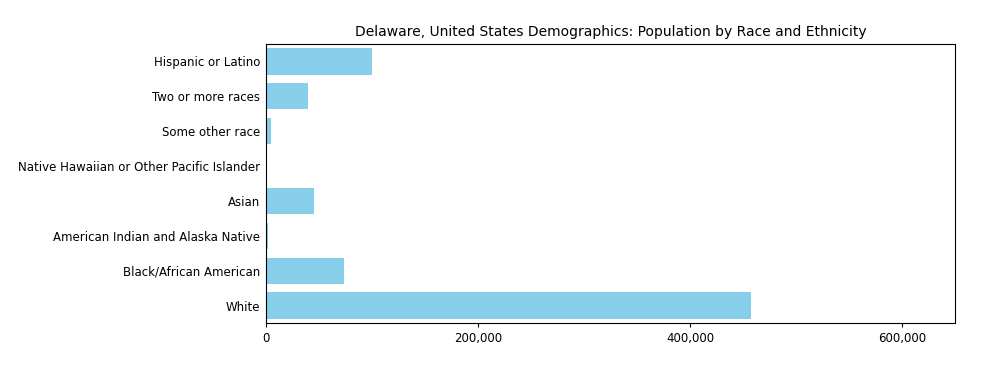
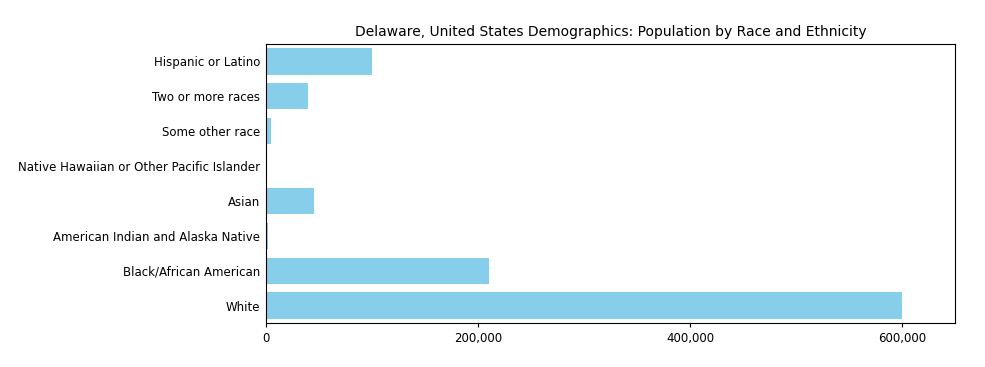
Black/African American: 74,000 -> 210,000
White: 457,000 -> 600,000
